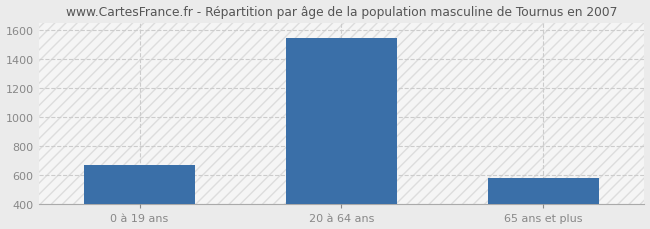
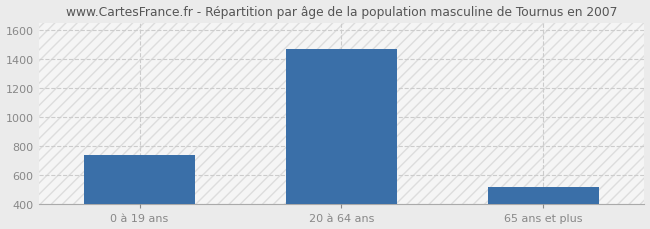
0 à 19 ans: 670 -> 740
20 à 64 ans: 1540 -> 1470
65 ans et plus: 580 -> 520
